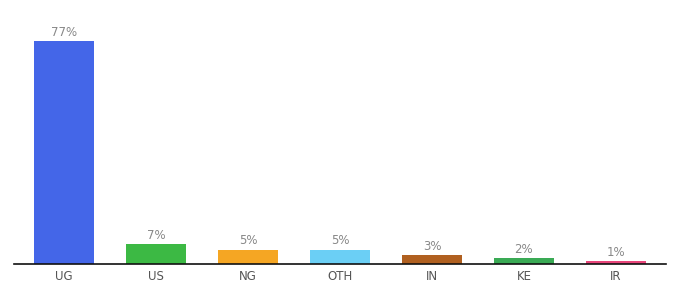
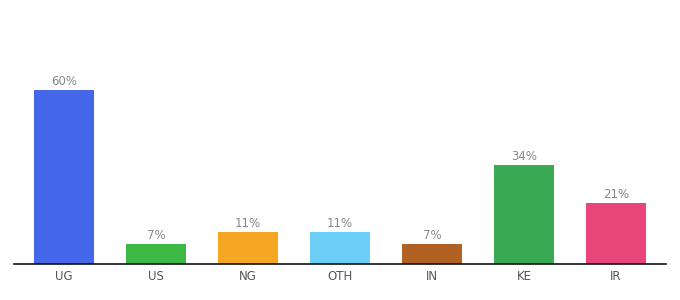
UG: 77% -> 60%
NG: 5% -> 11%
OTH: 5% -> 11%
IN: 3% -> 7%
KE: 2% -> 34%
IR: 1% -> 21%
